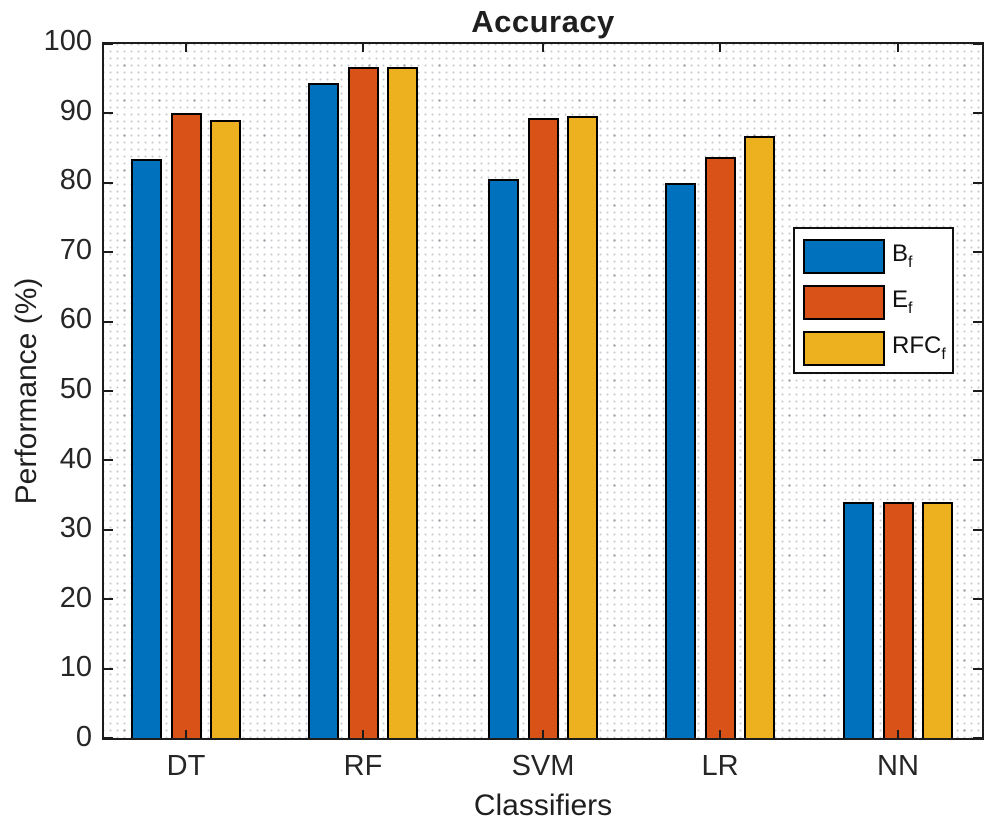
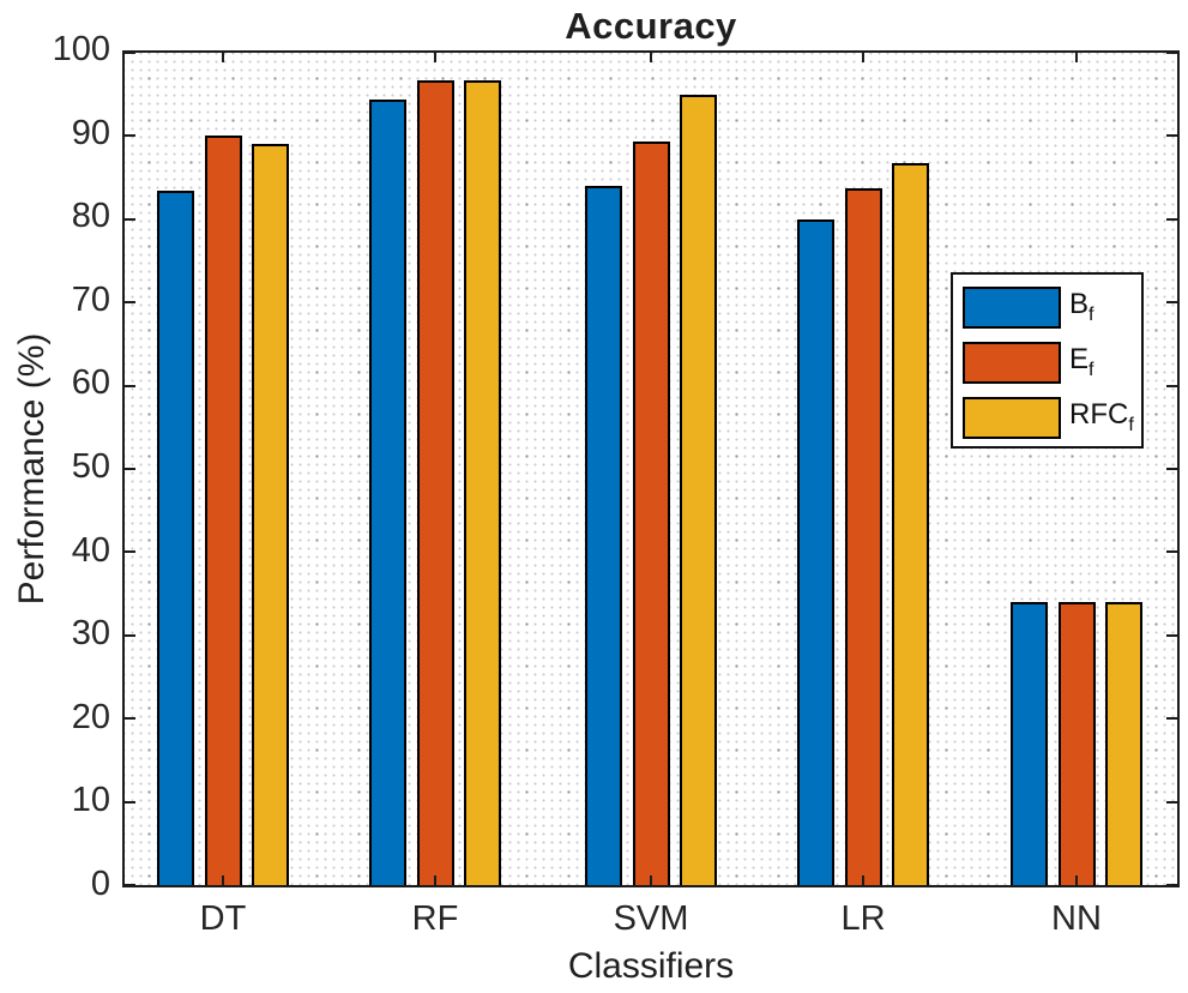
Bf/SVM: 80 -> 84
RFCf/SVM: 90 -> 95
